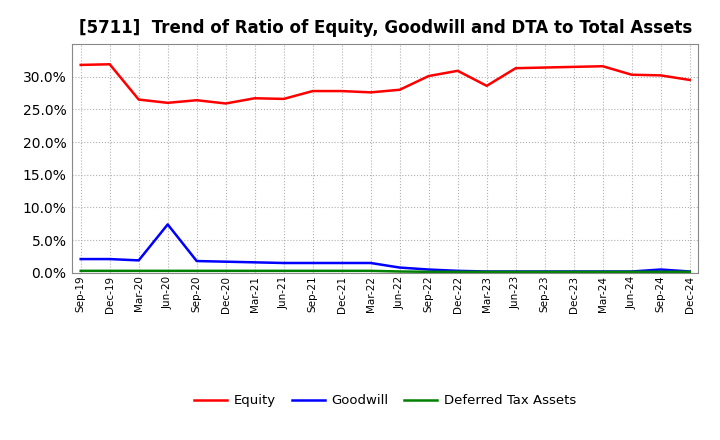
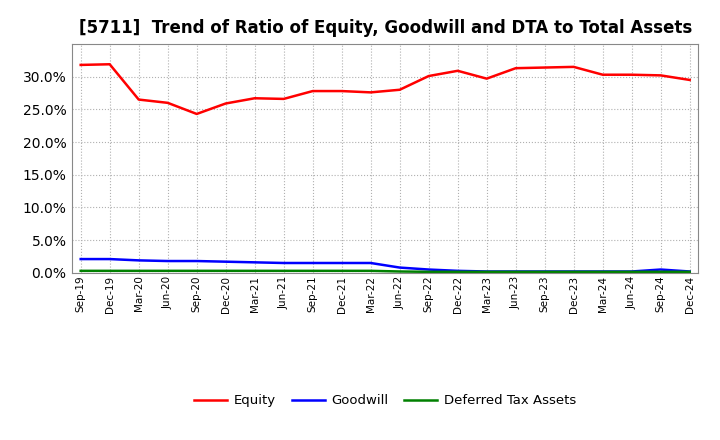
Goodwill/Jun-20: 7.4% -> 1.8%
Equity/Sep-20: 26.4% -> 24.3%
Equity/Mar-23: 28.6% -> 29.7%
Equity/Mar-24: 31.6% -> 30.3%
